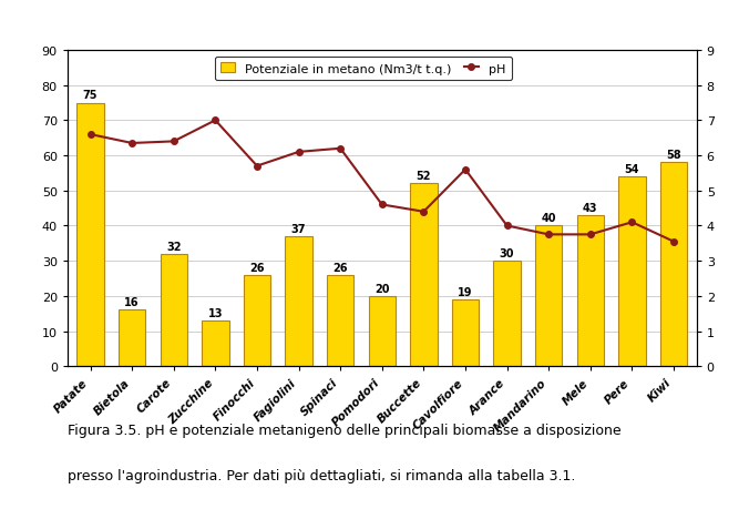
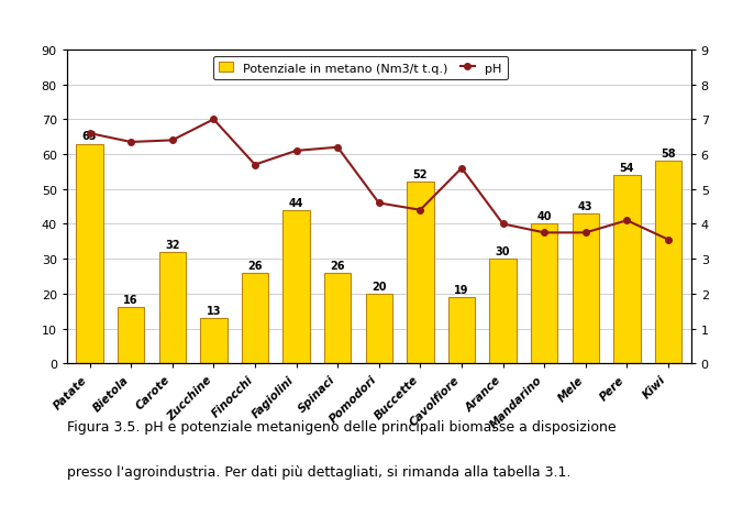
Potenziale in metano (Nm3/t t.q.)/Patate: 75 -> 63
Potenziale in metano (Nm3/t t.q.)/Fagiolini: 37 -> 44
